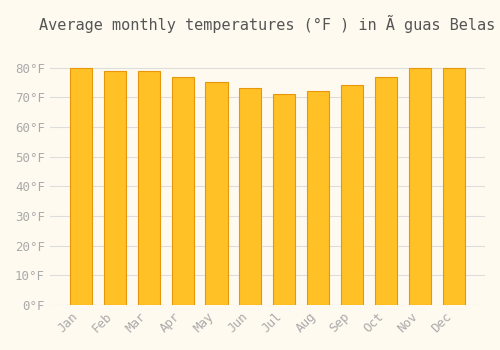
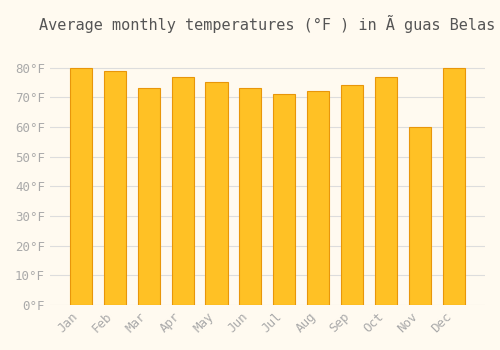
Mar: 79°F -> 73°F
Nov: 80°F -> 60°F
